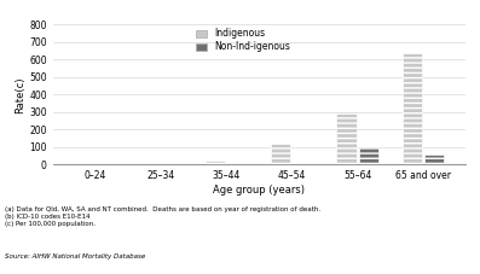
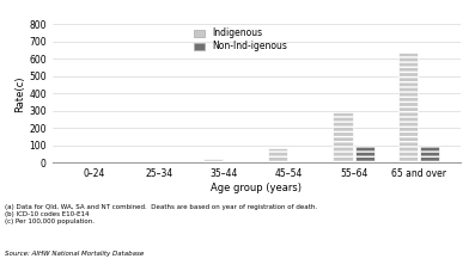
Indigenous/45–54: 120 -> 80
Non-Ind­igenous/65 and over: 60 -> 100
